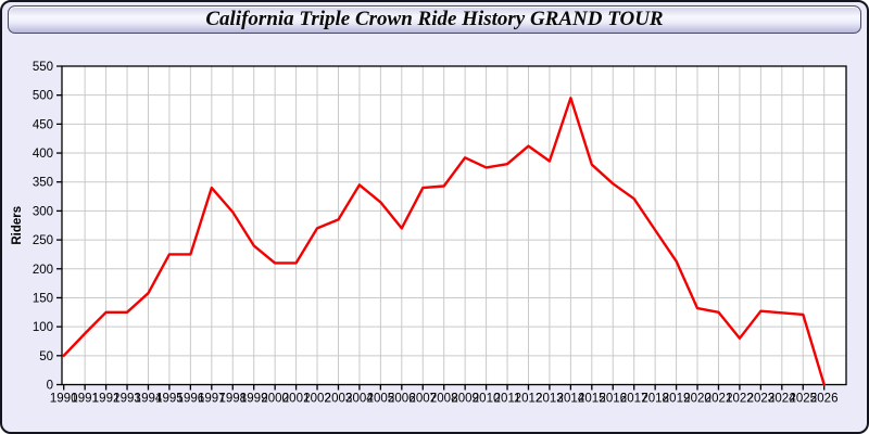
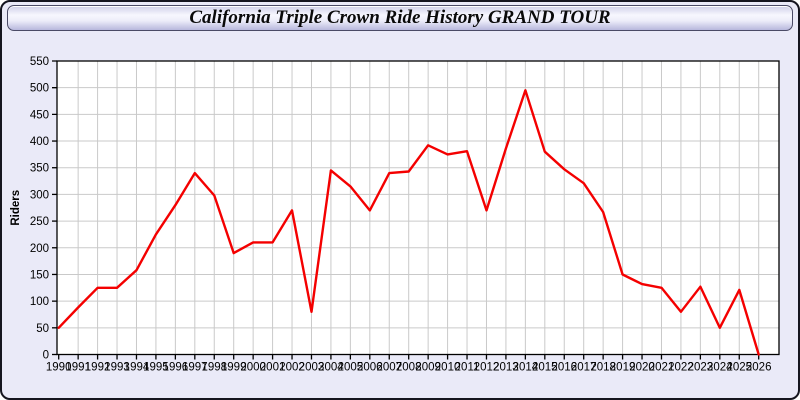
1996: 220 -> 280
1999: 240 -> 190
2003: 280 -> 80
2012: 410 -> 270
2019: 210 -> 150
2024: 120 -> 50
